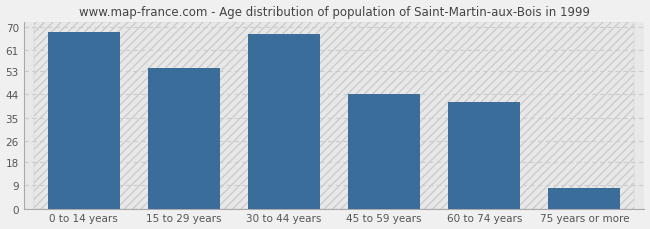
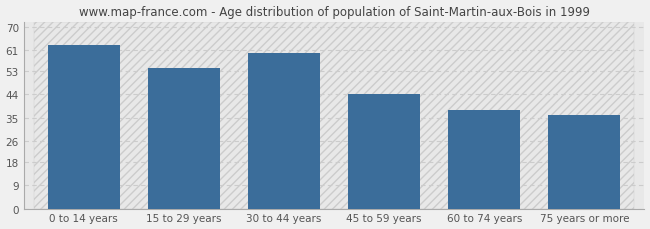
0 to 14 years: 68 -> 63
30 to 44 years: 67 -> 60
60 to 74 years: 41 -> 38
75 years or more: 8 -> 36
